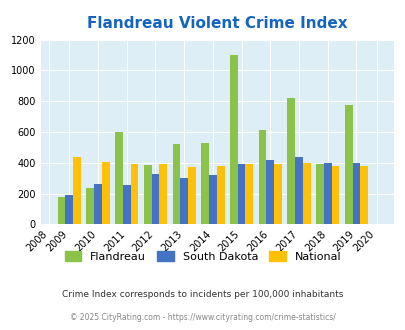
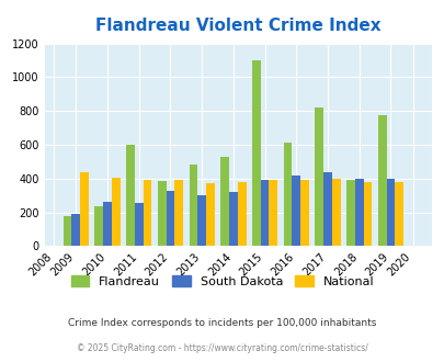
Flandreau/2013: 520 -> 480
